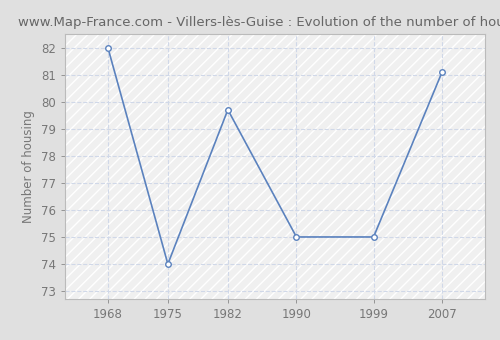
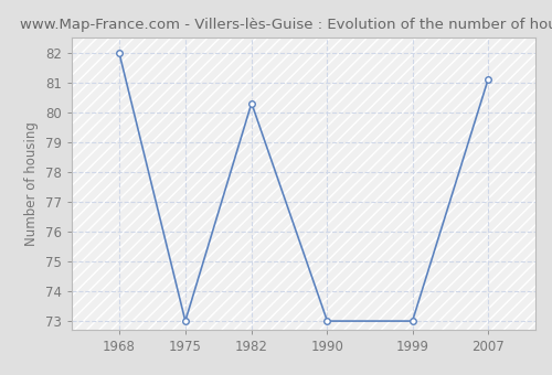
1975: 74.0 -> 73.0
1982: 79.7 -> 80.3
1990: 75.0 -> 73.0
1999: 75.0 -> 73.0
